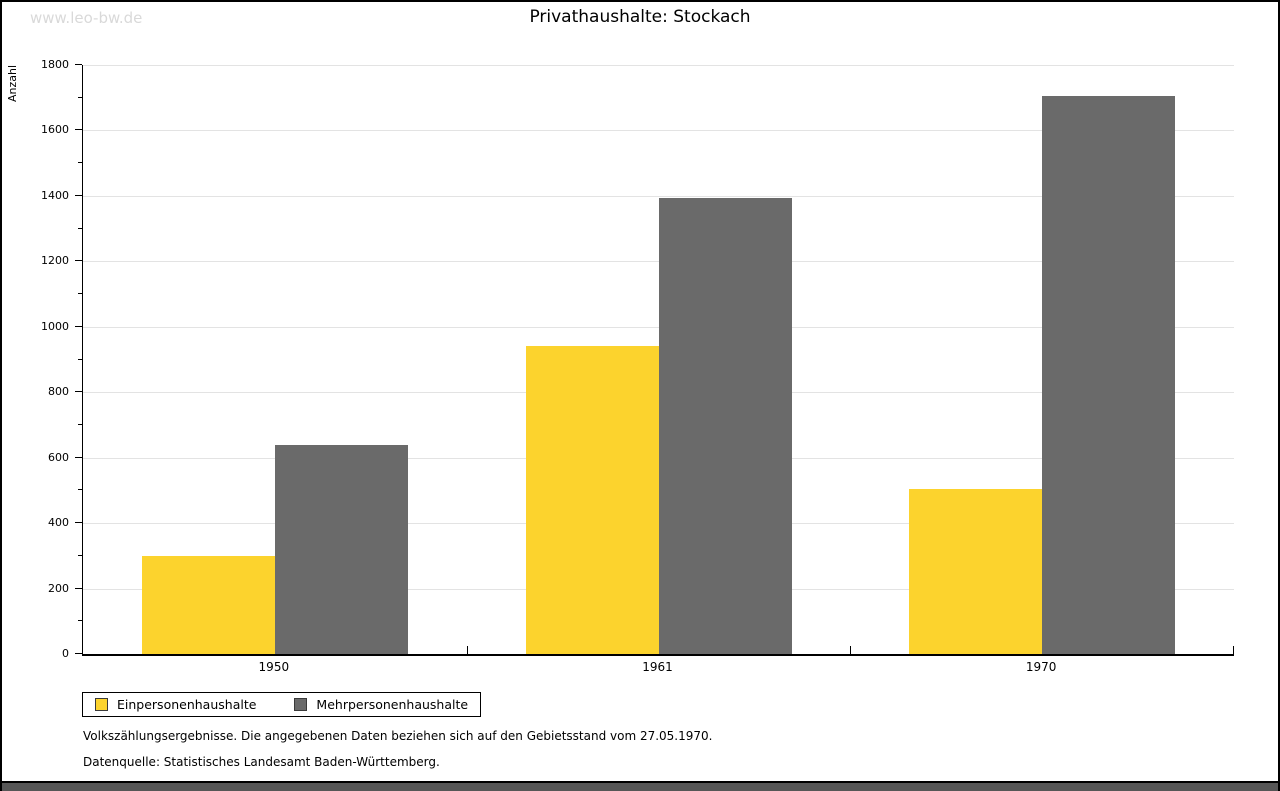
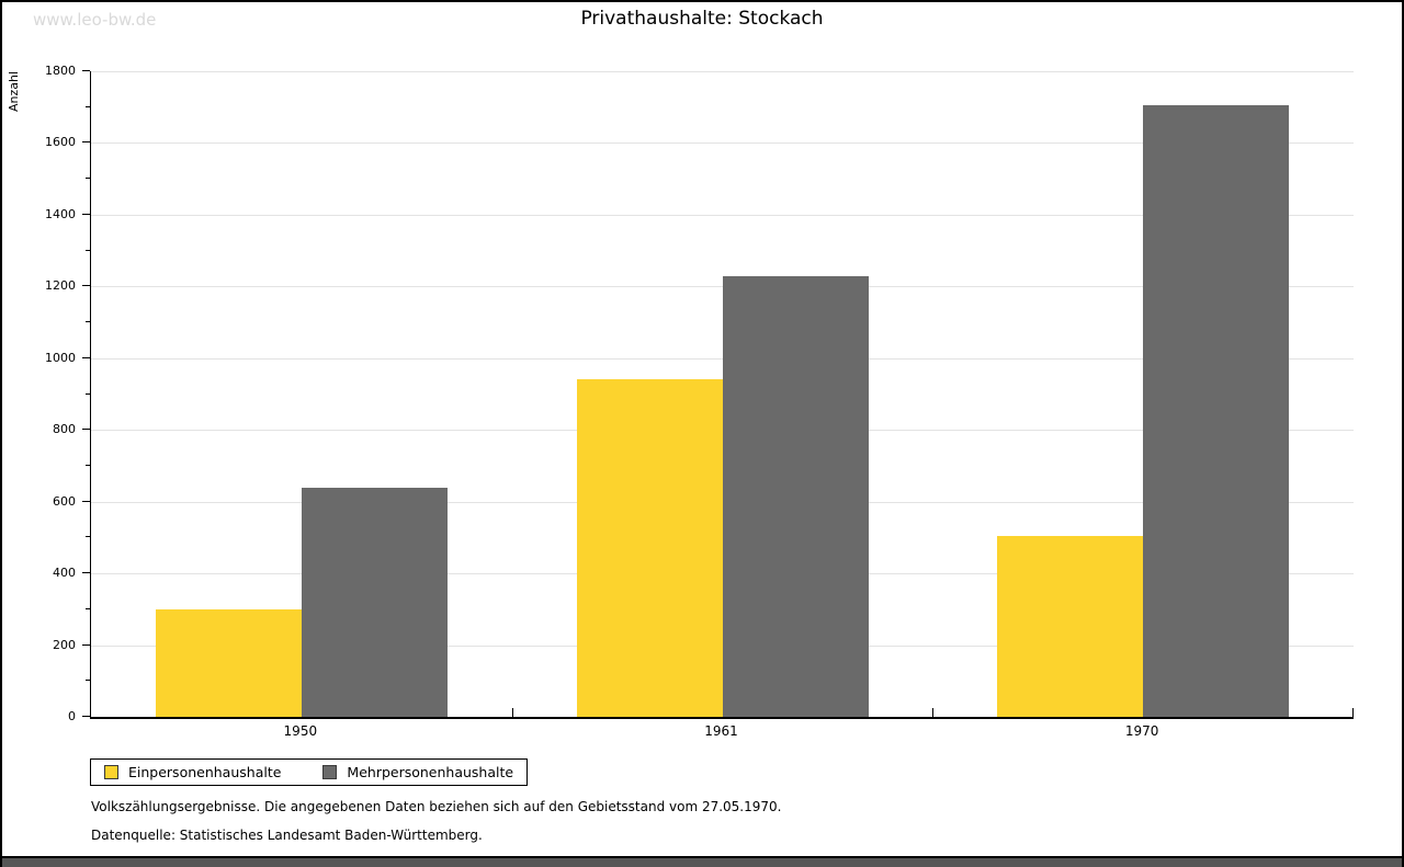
Mehrpersonenhaushalte/1961: 1400 -> 1230
